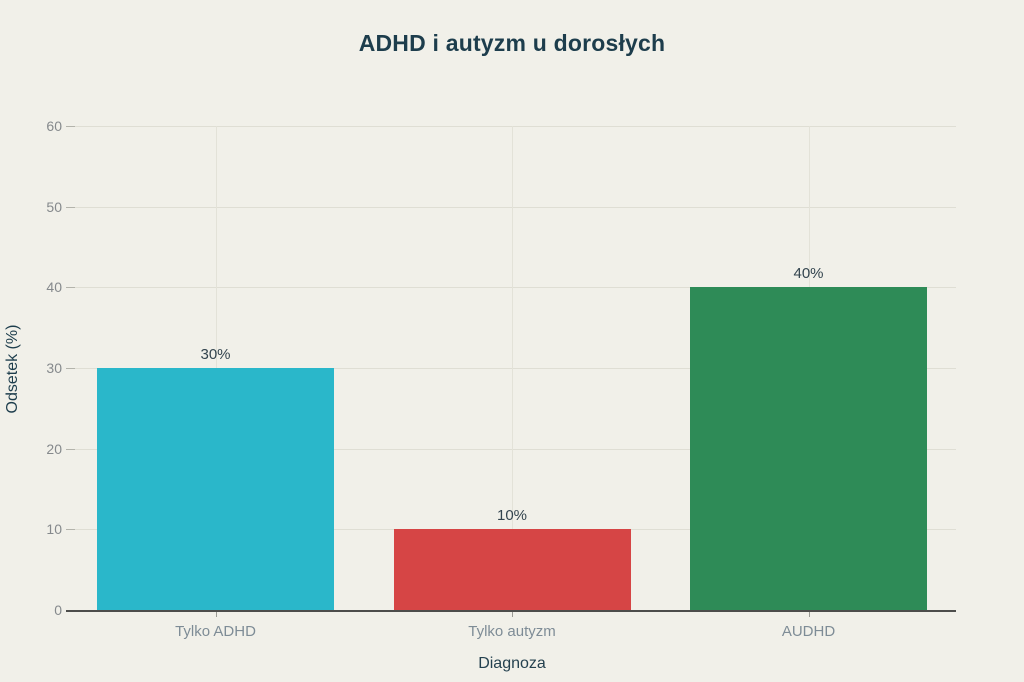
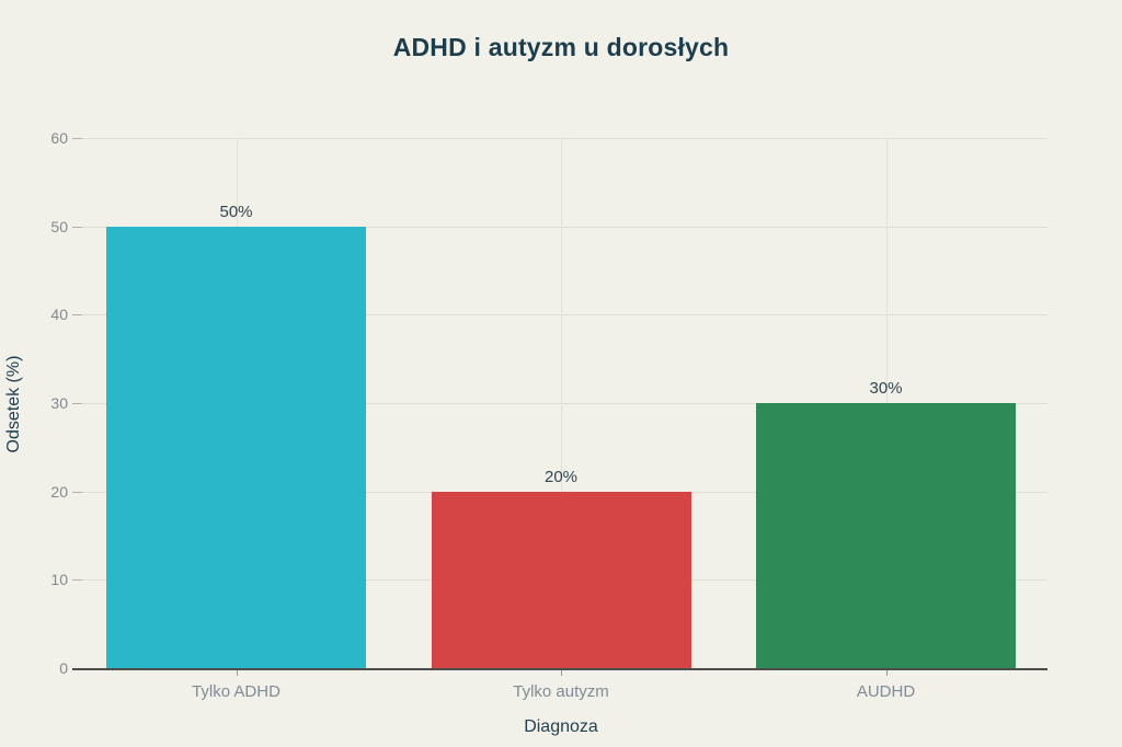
Tylko ADHD: 30% -> 50%
Tylko autyzm: 10% -> 20%
AUDHD: 40% -> 30%
